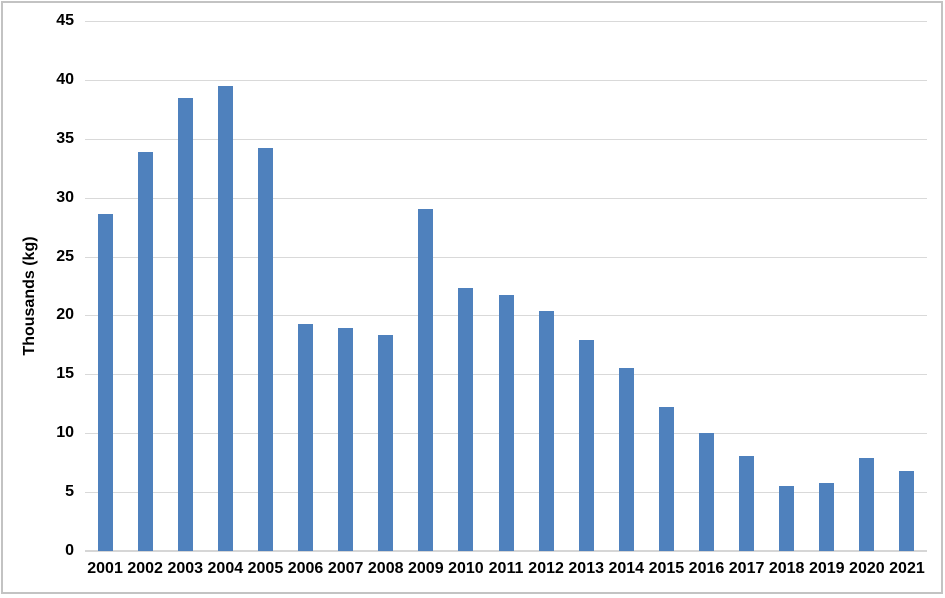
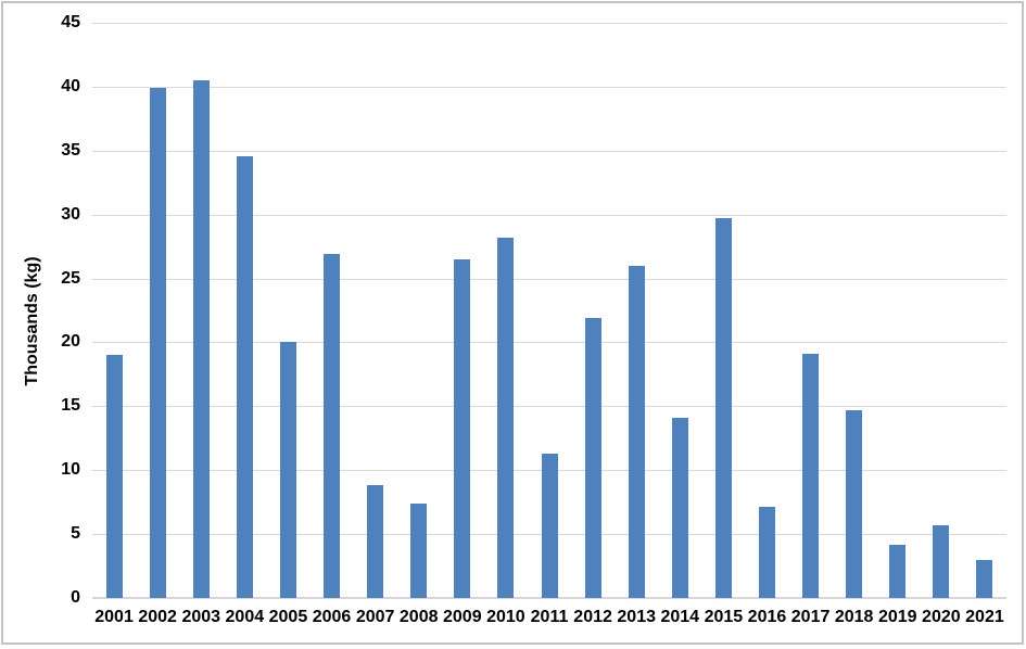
2001: 28.6 -> 19.0
2002: 33.9 -> 39.9
2003: 38.5 -> 40.5
2004: 39.5 -> 34.6
2005: 34.2 -> 20.0
2006: 19.3 -> 26.9
2007: 18.9 -> 8.8
2008: 18.3 -> 7.4
2009: 29.0 -> 26.5
2010: 22.3 -> 28.2
2011: 21.7 -> 11.3
2012: 20.4 -> 21.9
2013: 17.9 -> 26.0
2014: 15.5 -> 14.1
2015: 12.2 -> 29.7
2016: 10.0 -> 7.1
2017: 8.1 -> 19.1
2018: 5.5 -> 14.7
2019: 5.8 -> 4.2
2020: 7.9 -> 5.7
2021: 6.8 -> 3.0
